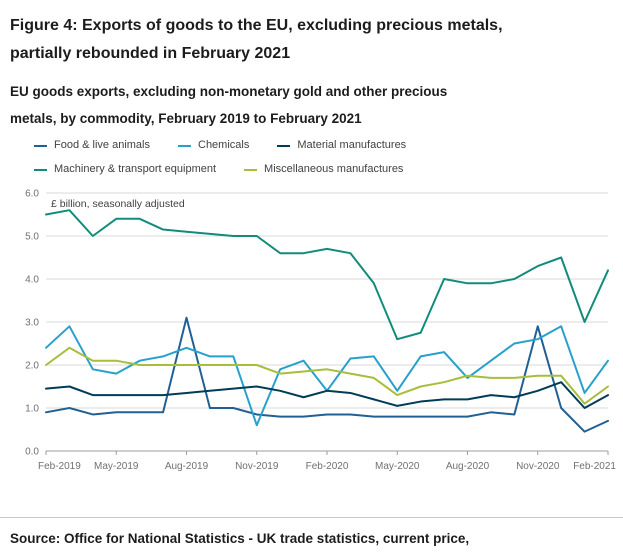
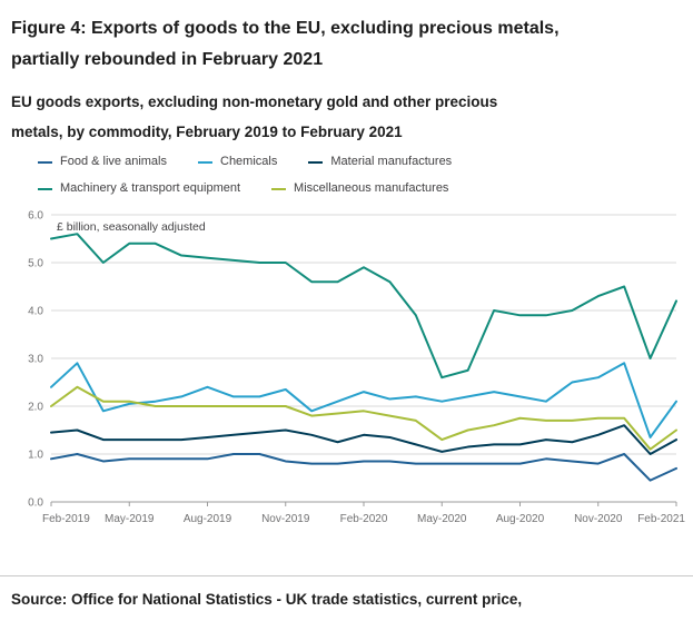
Chemicals/May-2019: 1.8 -> 2.0
Food & live animals/Aug-2019: 3.1 -> 0.9
Chemicals/Nov-2019: 0.6 -> 2.4
Chemicals/Feb-2020: 1.4 -> 2.3
Machinery & transport equipment/Feb-2020: 4.7 -> 4.9
Chemicals/May-2020: 1.4 -> 2.1
Chemicals/Aug-2020: 1.7 -> 2.2
Food & live animals/Nov-2020: 2.9 -> 0.8
